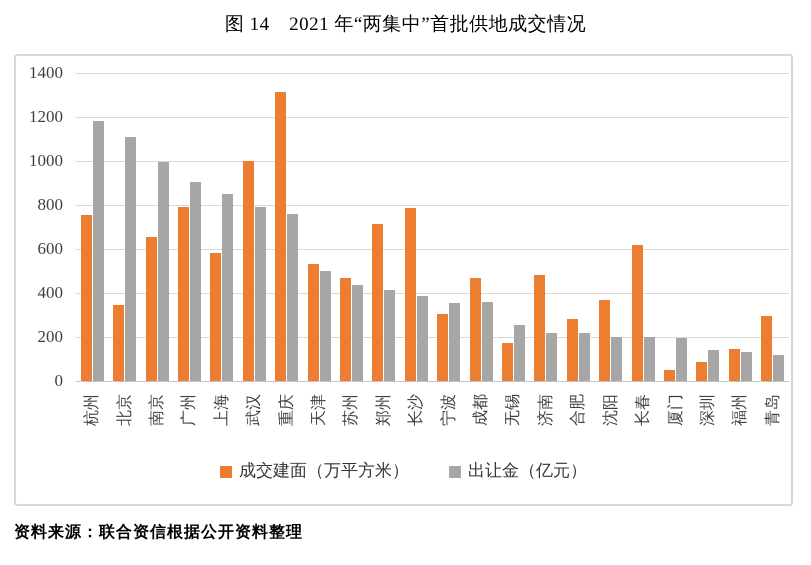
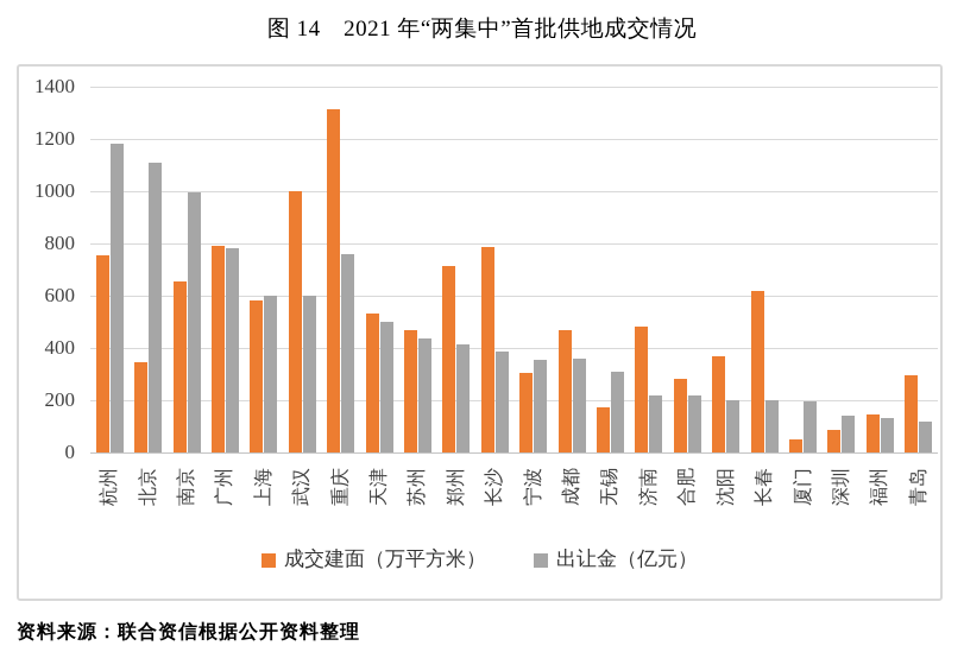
出让金（亿元）/广州: 900 -> 780
出让金（亿元）/上海: 850 -> 600
出让金（亿元）/武汉: 790 -> 600
出让金（亿元）/无锡: 260 -> 310
